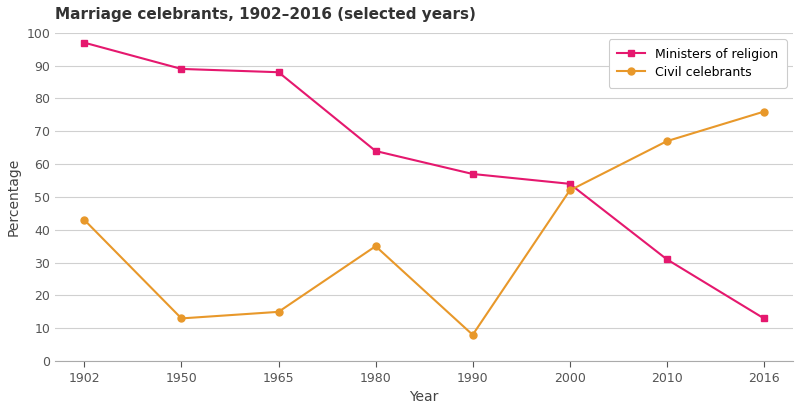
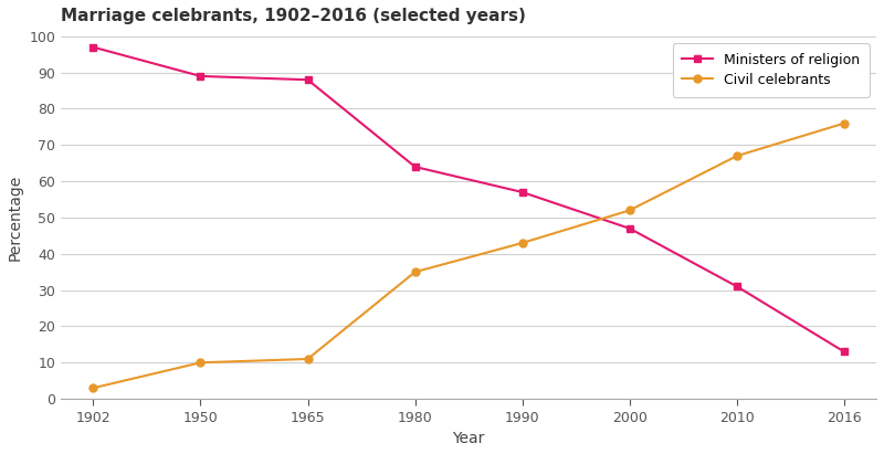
Civil celebrants/1902: 43 -> 3
Civil celebrants/1950: 13 -> 10
Civil celebrants/1965: 15 -> 11
Civil celebrants/1990: 8 -> 43
Ministers of religion/2000: 54 -> 47
